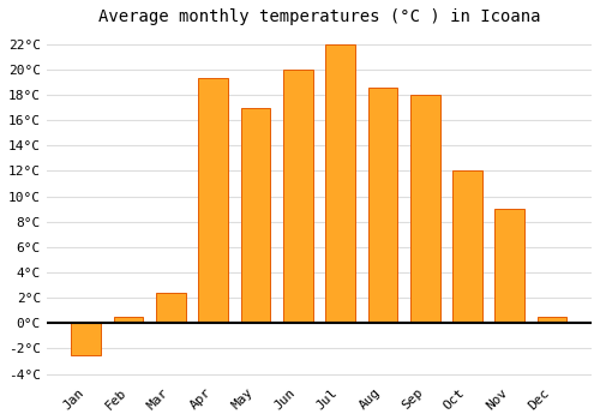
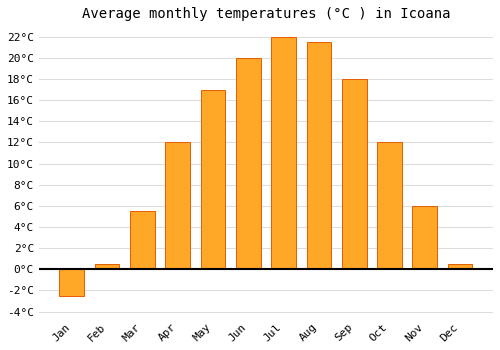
Mar: 2.4°C -> 5.5°C
Apr: 19.3°C -> 12.0°C
Aug: 18.6°C -> 21.5°C
Nov: 9.0°C -> 6.0°C
